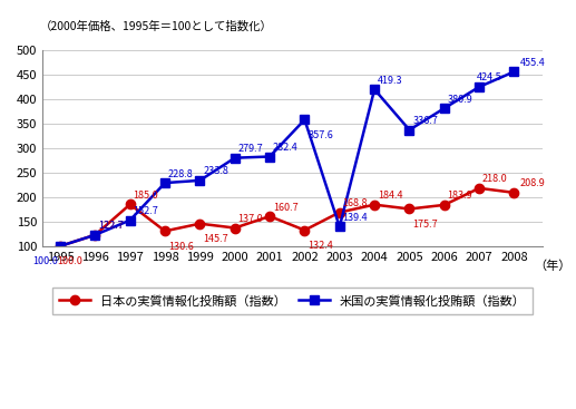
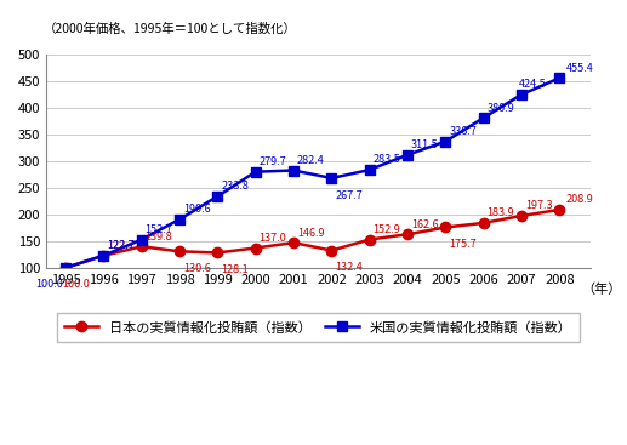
日本の実質情報化投賄額（指数）/1997: 185 -> 140
米国の実質情報化投賄額（指数）/1998: 228.8 -> 190.6
日本の実質情報化投賄額（指数）/1999: 145.7 -> 128.1
日本の実質情報化投賄額（指数）/2001: 160.7 -> 146.9
米国の実質情報化投賄額（指数）/2002: 357.6 -> 267.7
日本の実質情報化投賄額（指数）/2003: 168.8 -> 152.9
米国の実質情報化投賄額（指数）/2003: 139.4 -> 283.5
日本の実質情報化投賄額（指数）/2004: 184.4 -> 162.6
米国の実質情報化投賄額（指数）/2004: 419.3 -> 311.5
日本の実質情報化投賄額（指数）/2007: 218.0 -> 197.3
